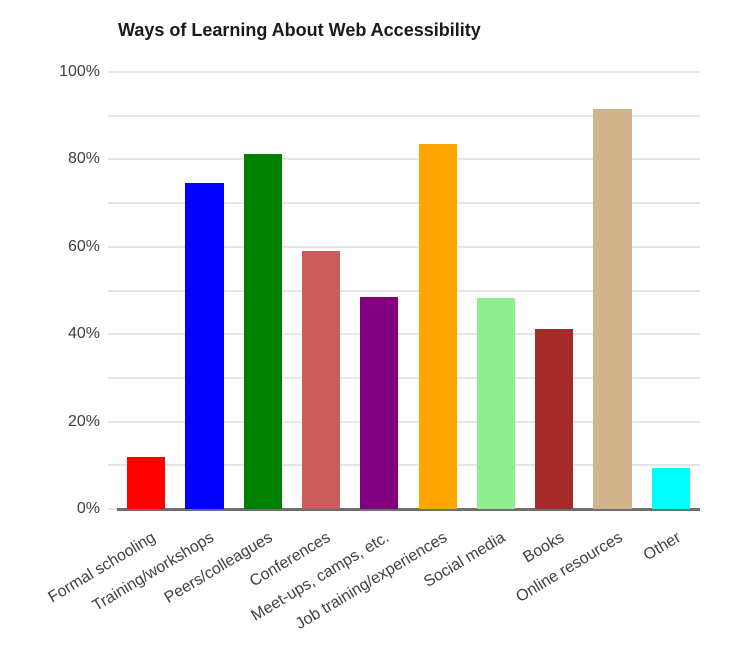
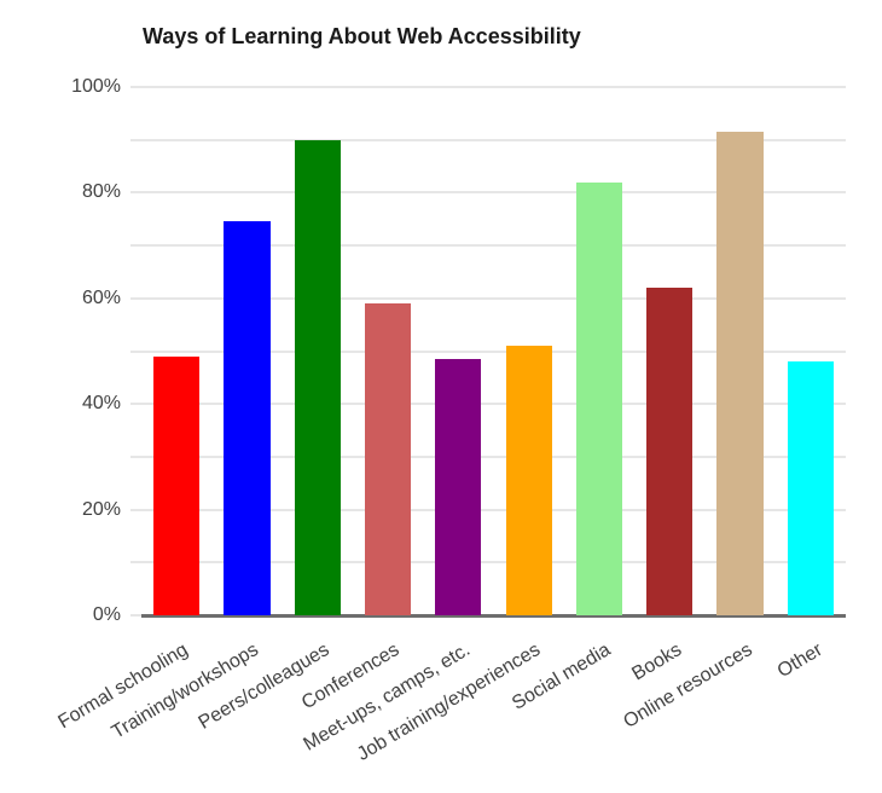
Formal schooling: 12% -> 49%
Peers/colleagues: 81% -> 90%
Job training/experiences: 84% -> 51%
Social media: 48% -> 82%
Books: 41% -> 62%
Other: 9% -> 48%
